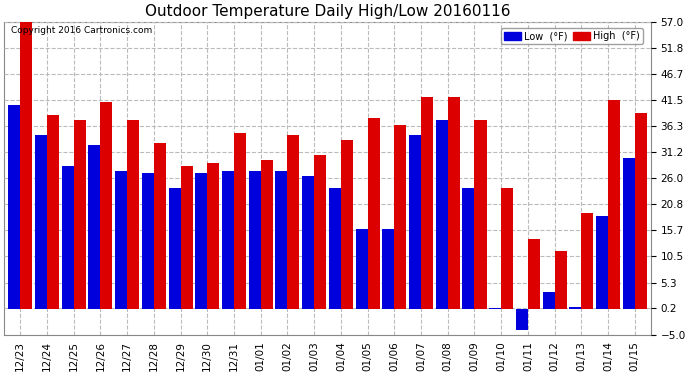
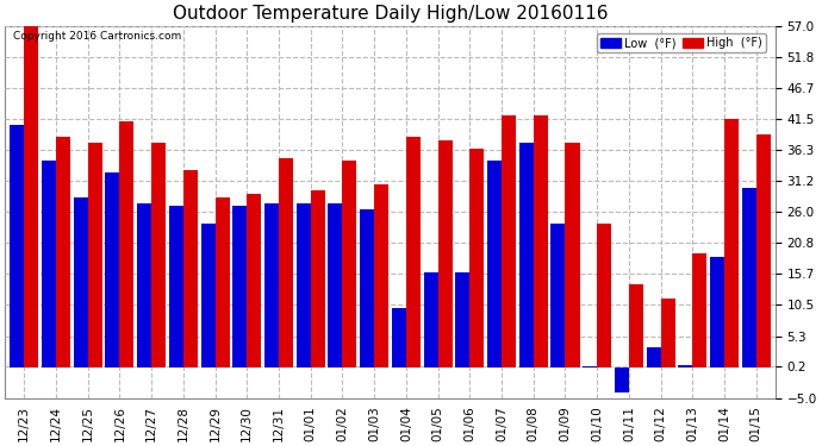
Low (°F)/01/04: 24.0 -> 10.0
High (°F)/01/04: 33.5 -> 38.6
